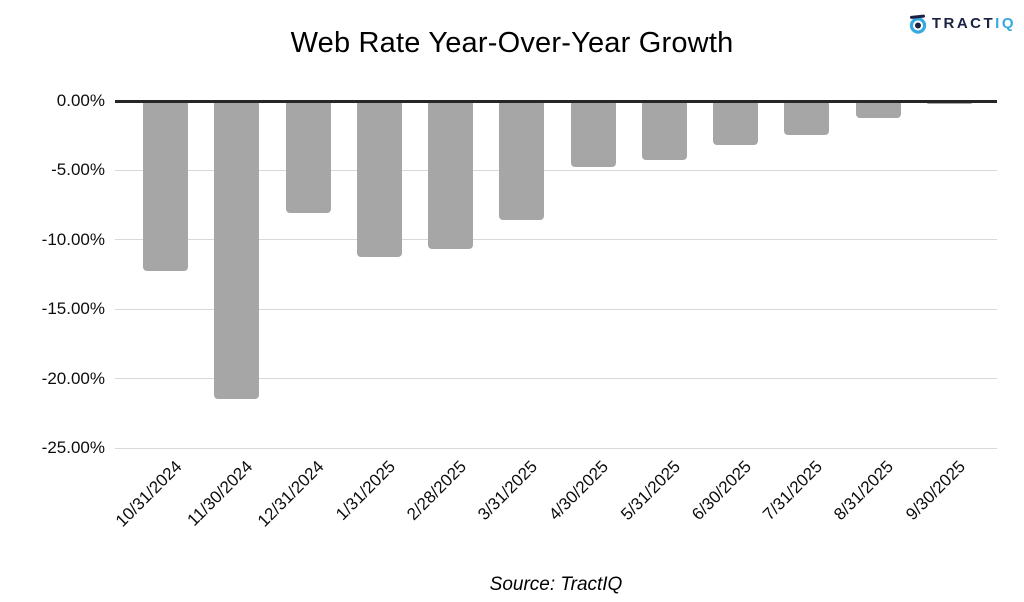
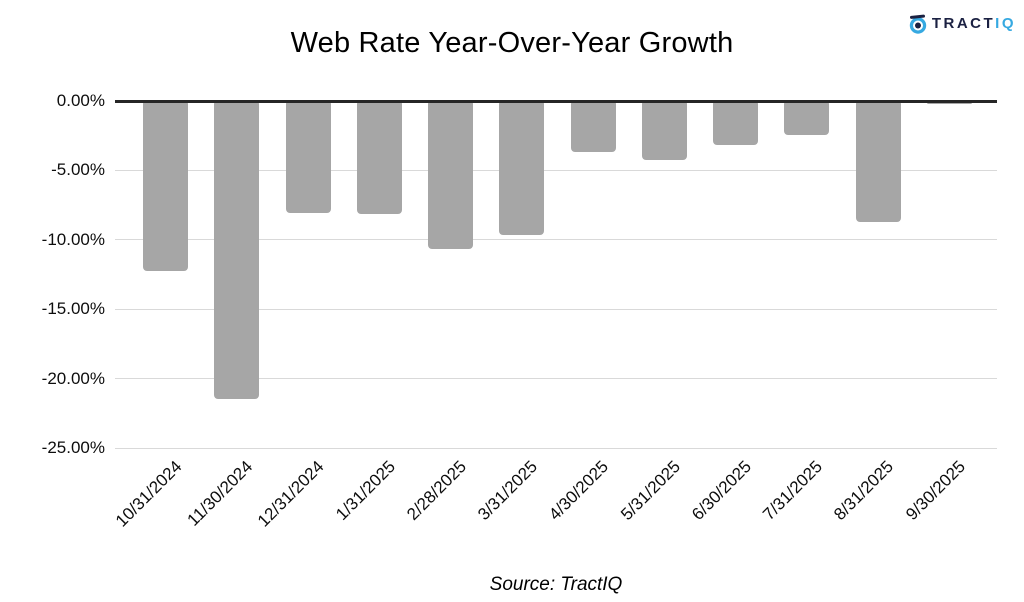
1/31/2025: -11.2% -> -8.1%
3/31/2025: -8.5% -> -9.6%
4/30/2025: -4.7% -> -3.6%
8/31/2025: -1.2% -> -8.7%
